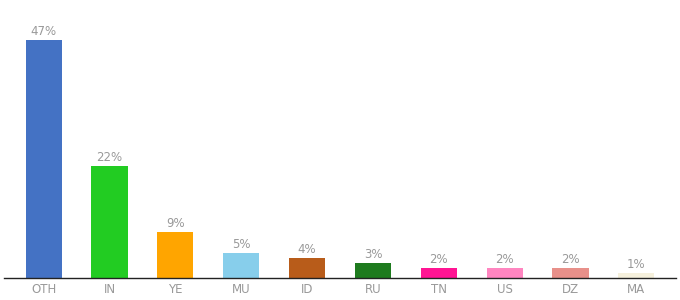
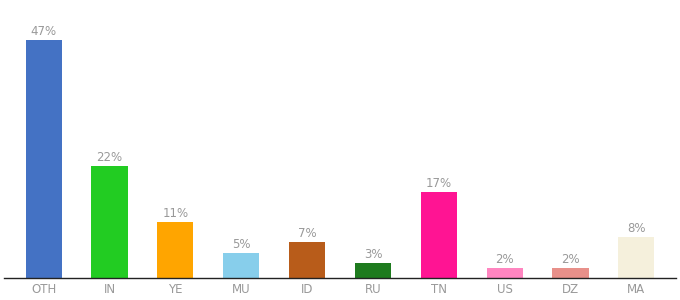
YE: 9% -> 11%
ID: 4% -> 7%
TN: 2% -> 17%
MA: 1% -> 8%
